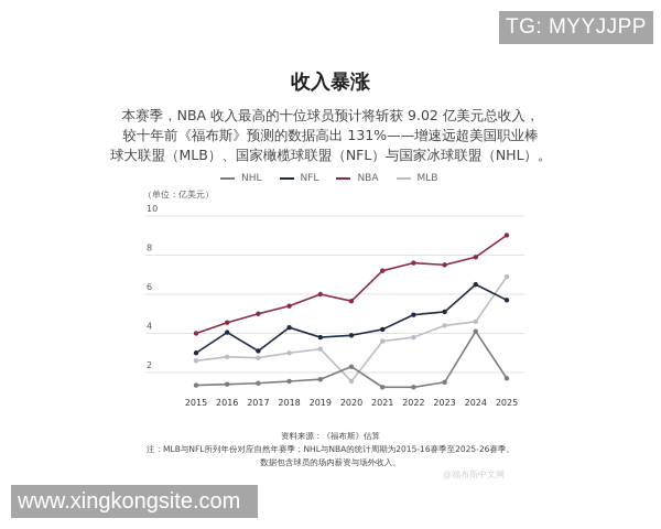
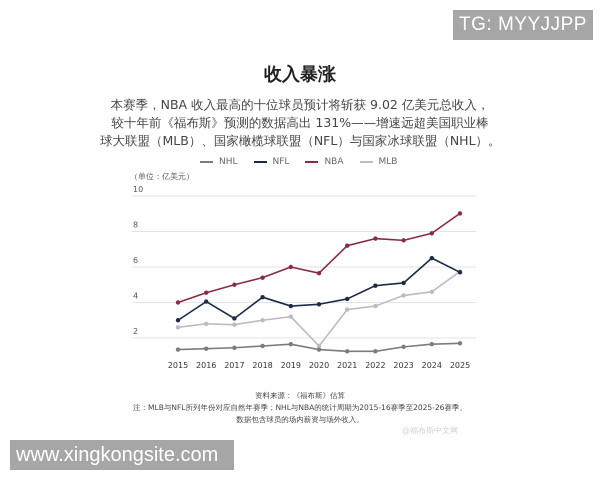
NHL/2020: 2.3 -> 1.4
NHL/2024: 4.1 -> 1.6
MLB/2025: 6.9 -> 5.8
